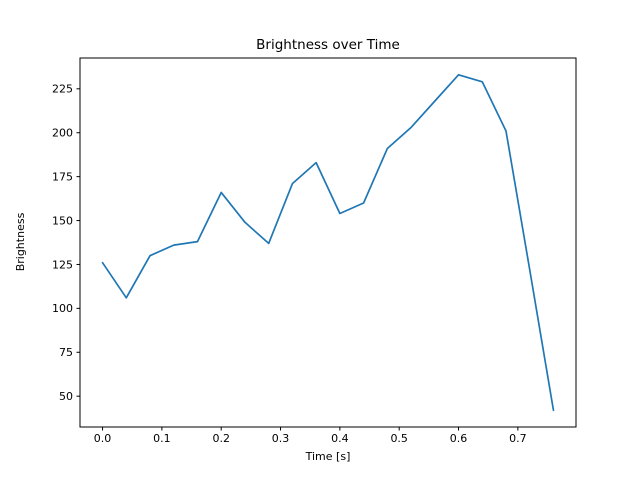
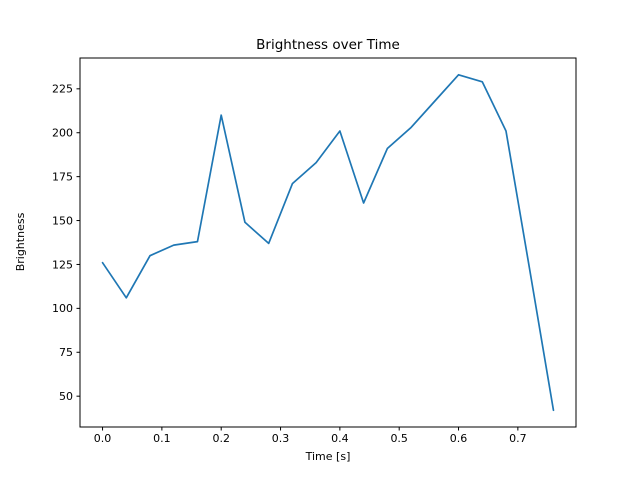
0.2: 166 -> 210
0.4: 154 -> 201
